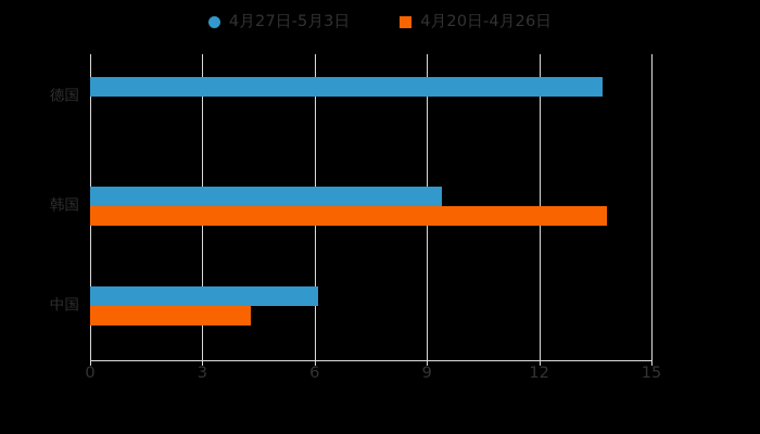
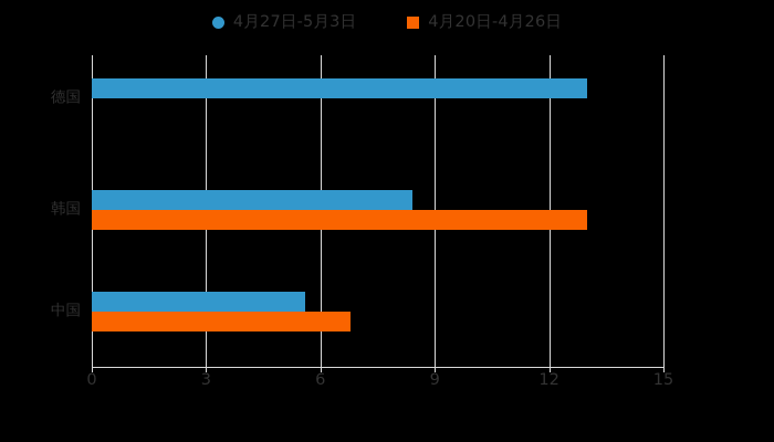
4月27日-5月3日/德国: 13.7 -> 13.0
4月27日-5月3日/韩国: 9.4 -> 8.4
4月20日-4月26日/韩国: 13.8 -> 13.0
4月27日-5月3日/中国: 6.1 -> 5.6
4月20日-4月26日/中国: 4.3 -> 6.8
